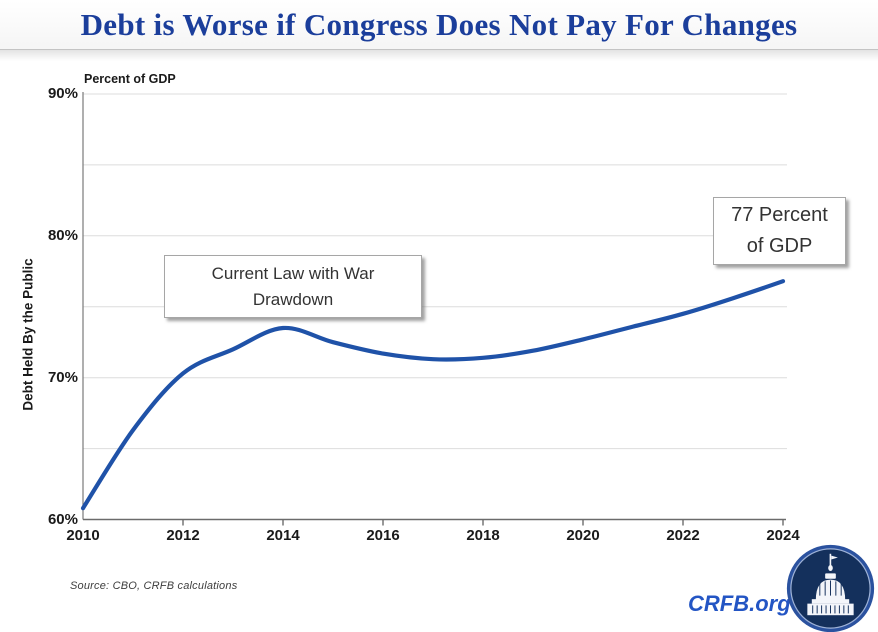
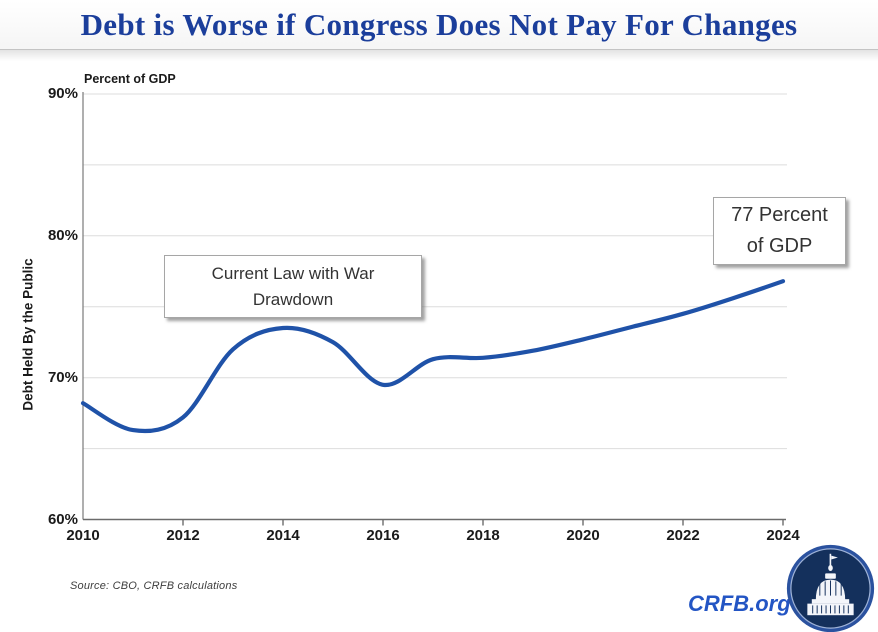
2010: 60.8% -> 68.2%
2012: 70.3% -> 67.2%
2016: 71.7% -> 69.5%
